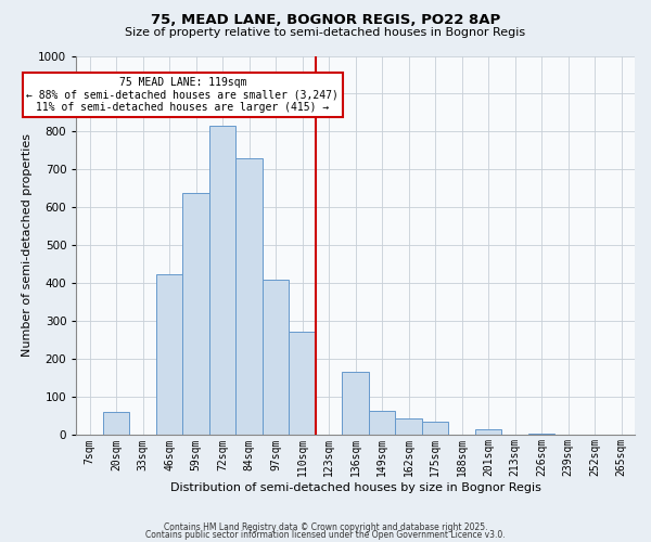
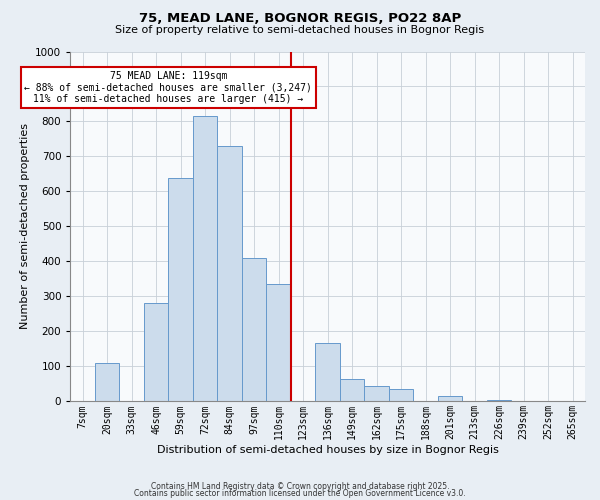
20sqm: 62 -> 110
46sqm: 425 -> 280
110sqm: 273 -> 335
